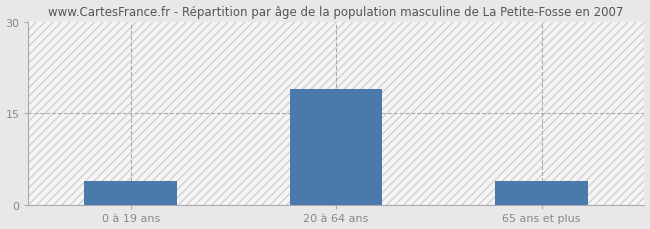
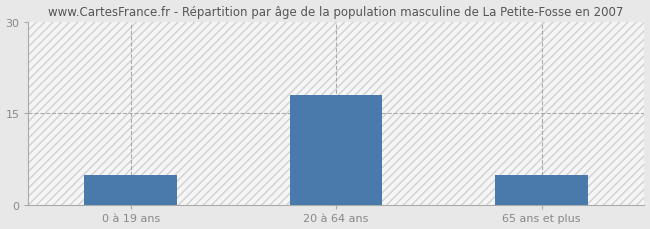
0 à 19 ans: 4 -> 5
20 à 64 ans: 19 -> 18
65 ans et plus: 4 -> 5
